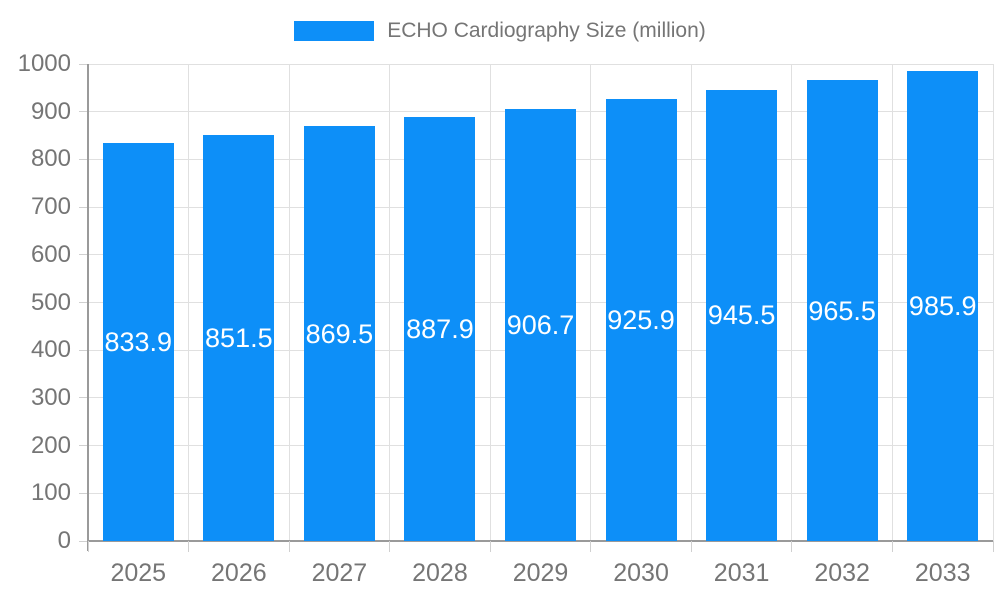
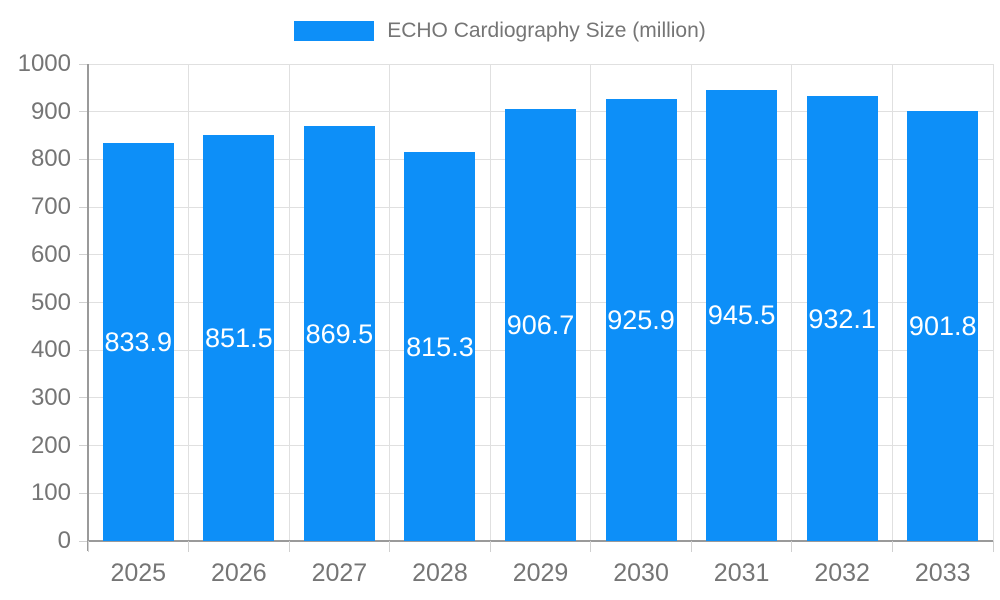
2028: 887.9 -> 815.3
2032: 965.5 -> 932.1
2033: 985.9 -> 901.8
